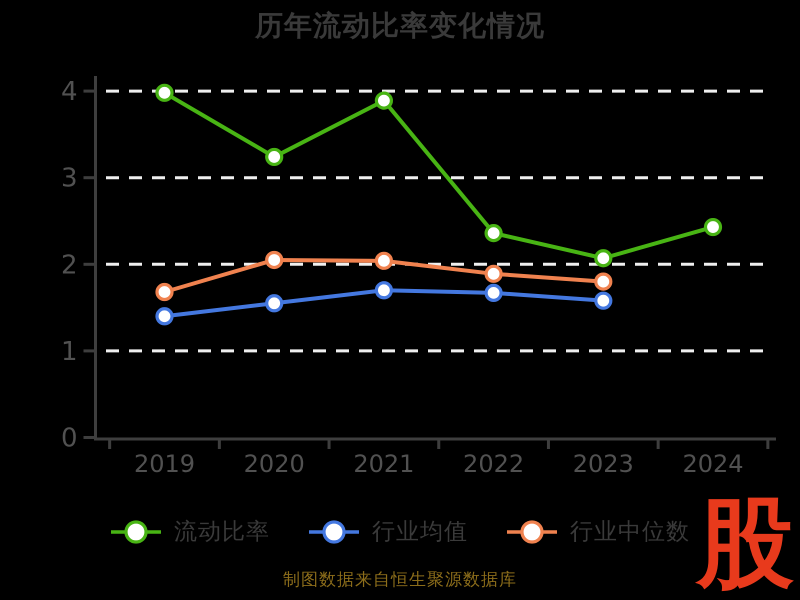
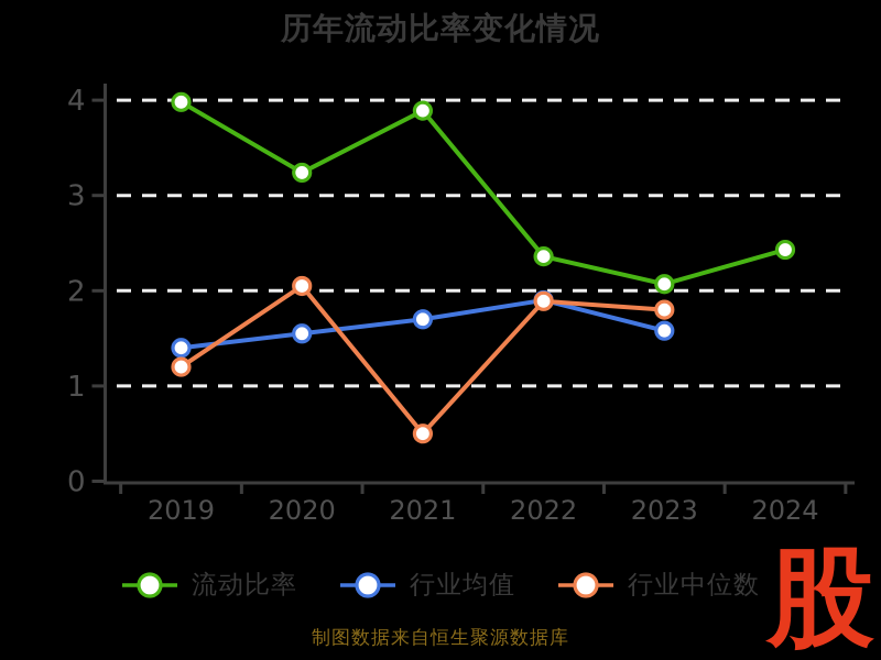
行业中位数/2019: 1.7 -> 1.2
行业中位数/2021: 2.0 -> 0.5
行业均值/2022: 1.7 -> 1.9
